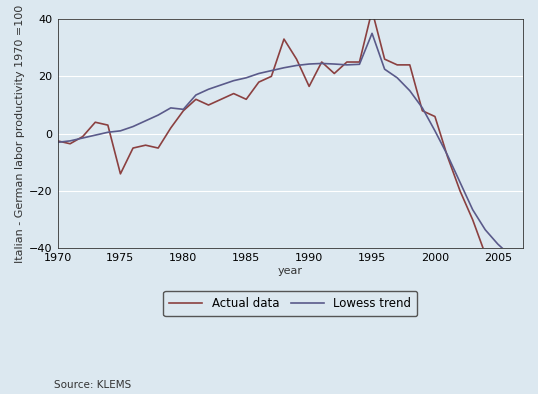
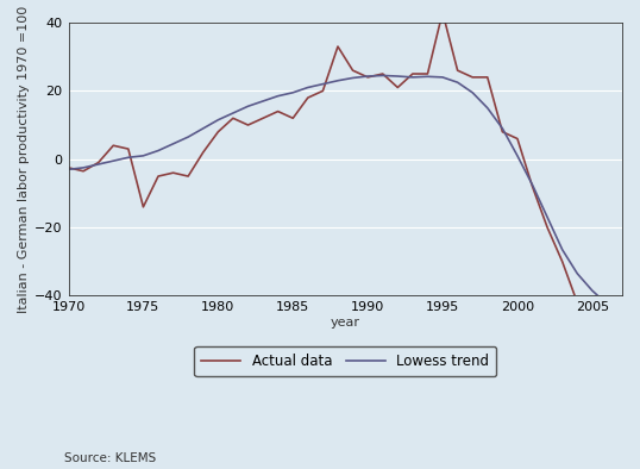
Lowess trend/1980: 8.5 -> 11.5
Actual data/1990: 16.5 -> 24.0
Lowess trend/1995: 35.0 -> 24.0
